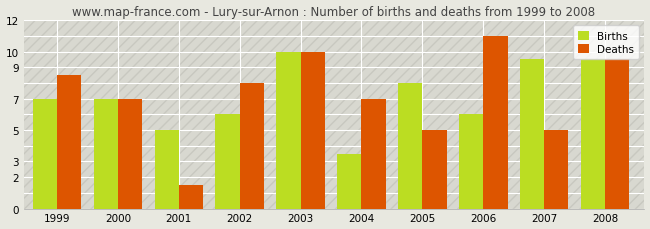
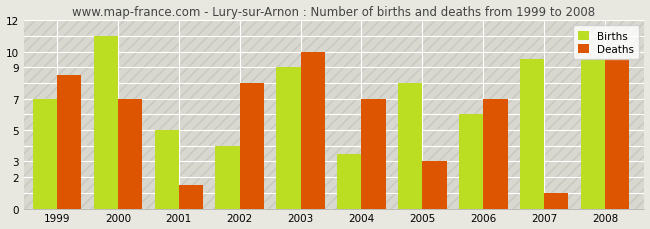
Births/2000: 7.0 -> 11.0
Births/2002: 6.0 -> 4.0
Births/2003: 10.0 -> 9.0
Deaths/2005: 5.0 -> 3.0
Deaths/2006: 11.0 -> 7.0
Deaths/2007: 5.0 -> 1.0
